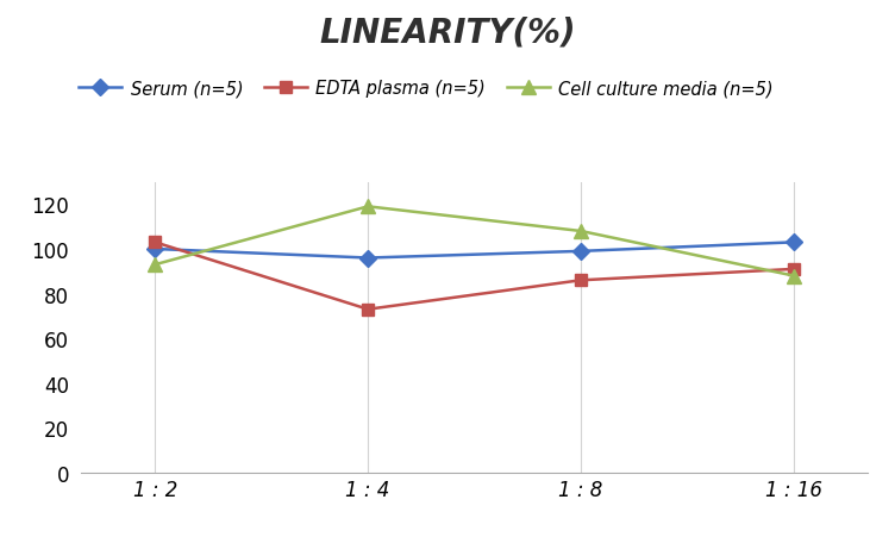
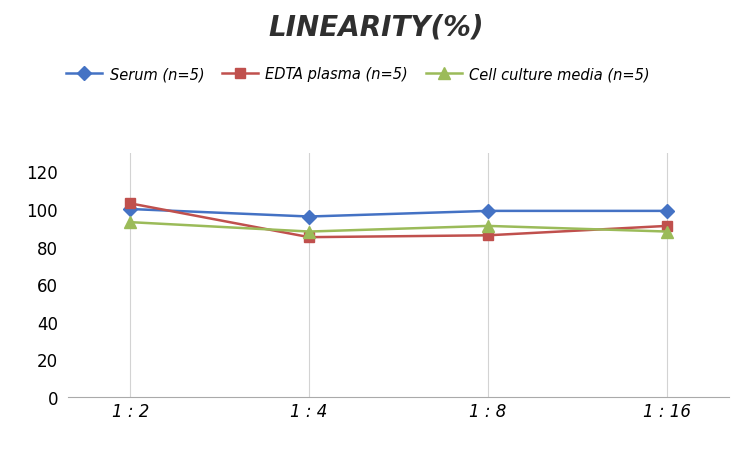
EDTA plasma (n=5)/1 : 4: 73 -> 85
Cell culture media (n=5)/1 : 4: 119 -> 88
Cell culture media (n=5)/1 : 8: 108 -> 91
Serum (n=5)/1 : 16: 103 -> 99
